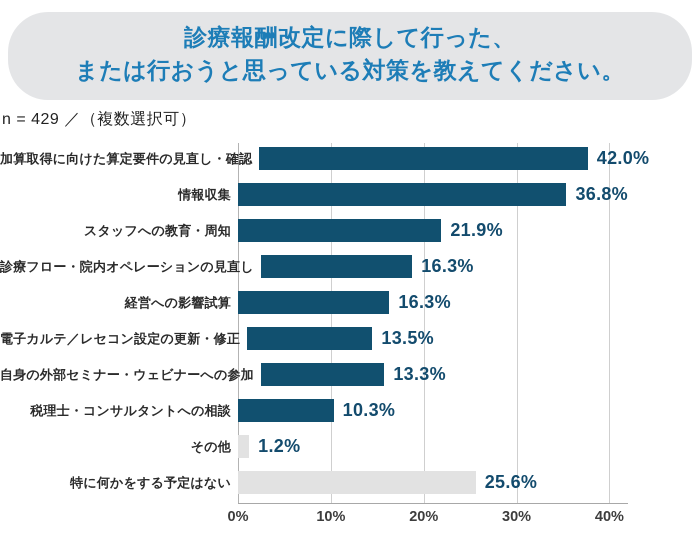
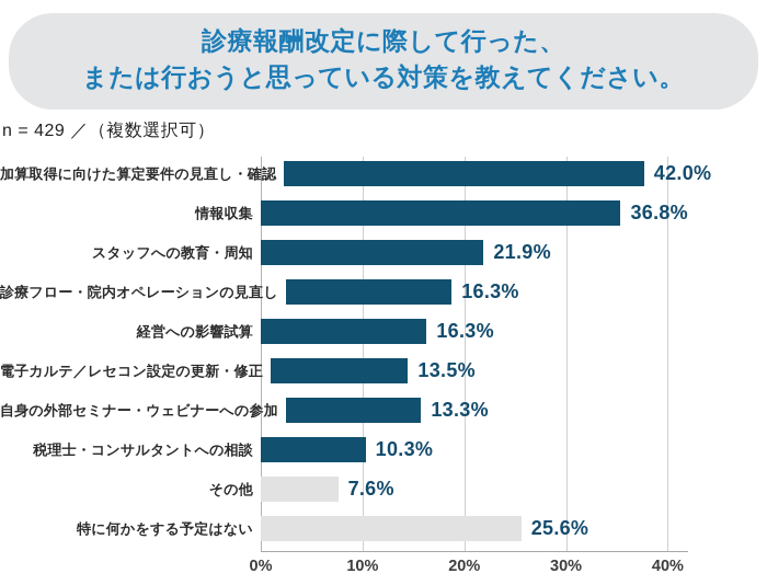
その他: 1.2% -> 7.6%
